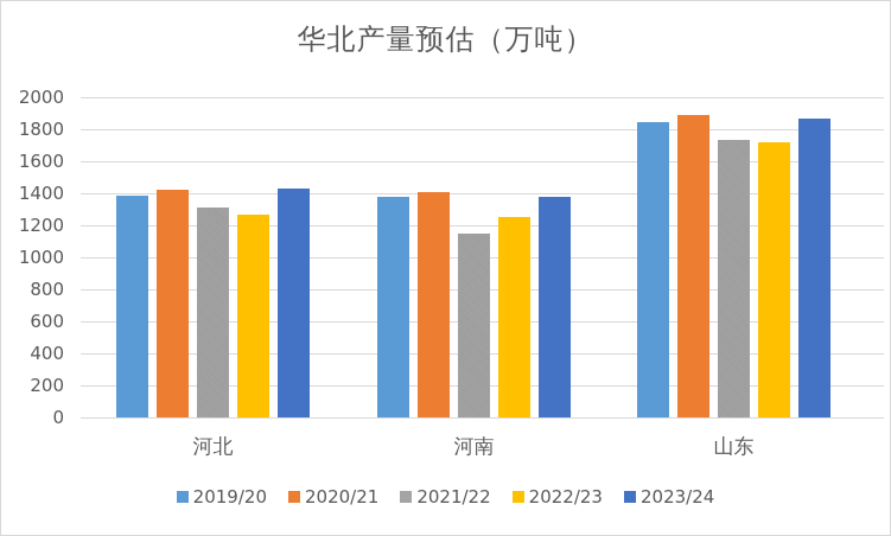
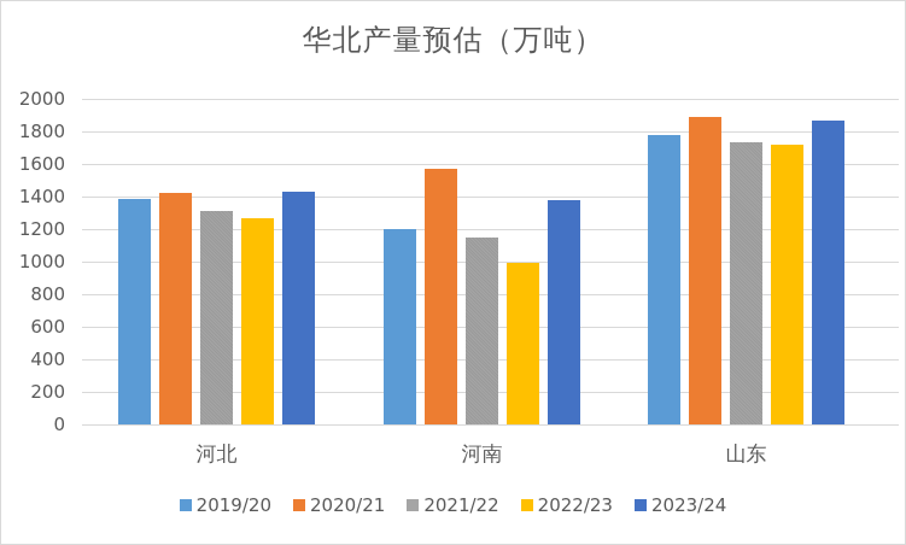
2019/20/河南: 1380 -> 1200
2020/21/河南: 1400 -> 1570
2022/23/河南: 1250 -> 990
2019/20/山东: 1840 -> 1780
